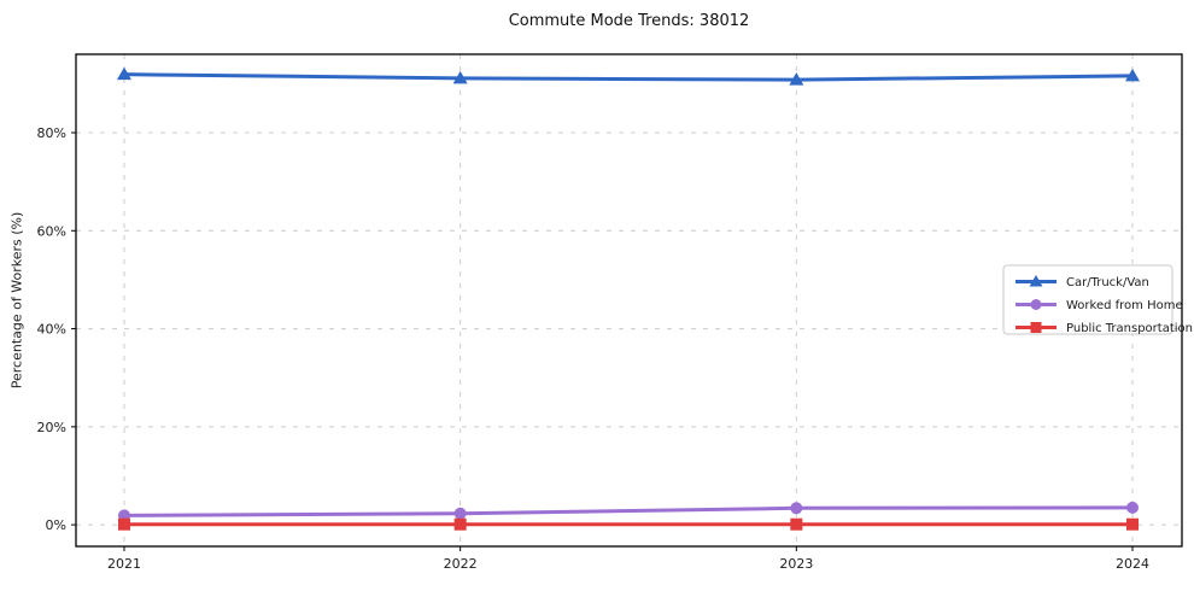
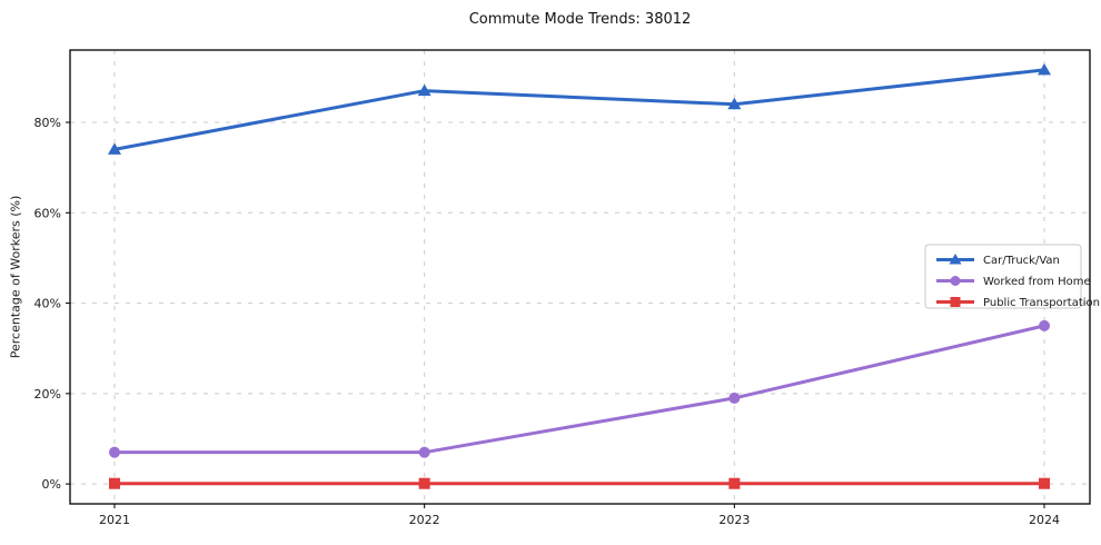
Car/Truck/Van/2021: 92% -> 74%
Worked from Home/2021: 2% -> 7%
Car/Truck/Van/2022: 91% -> 87%
Worked from Home/2022: 2% -> 7%
Car/Truck/Van/2023: 91% -> 84%
Worked from Home/2023: 3% -> 19%
Worked from Home/2024: 4% -> 35%
